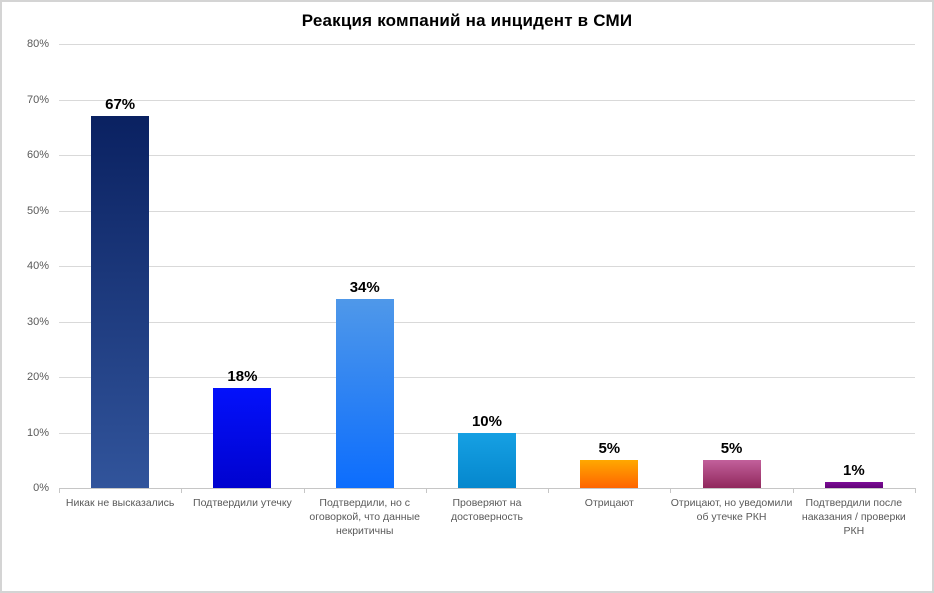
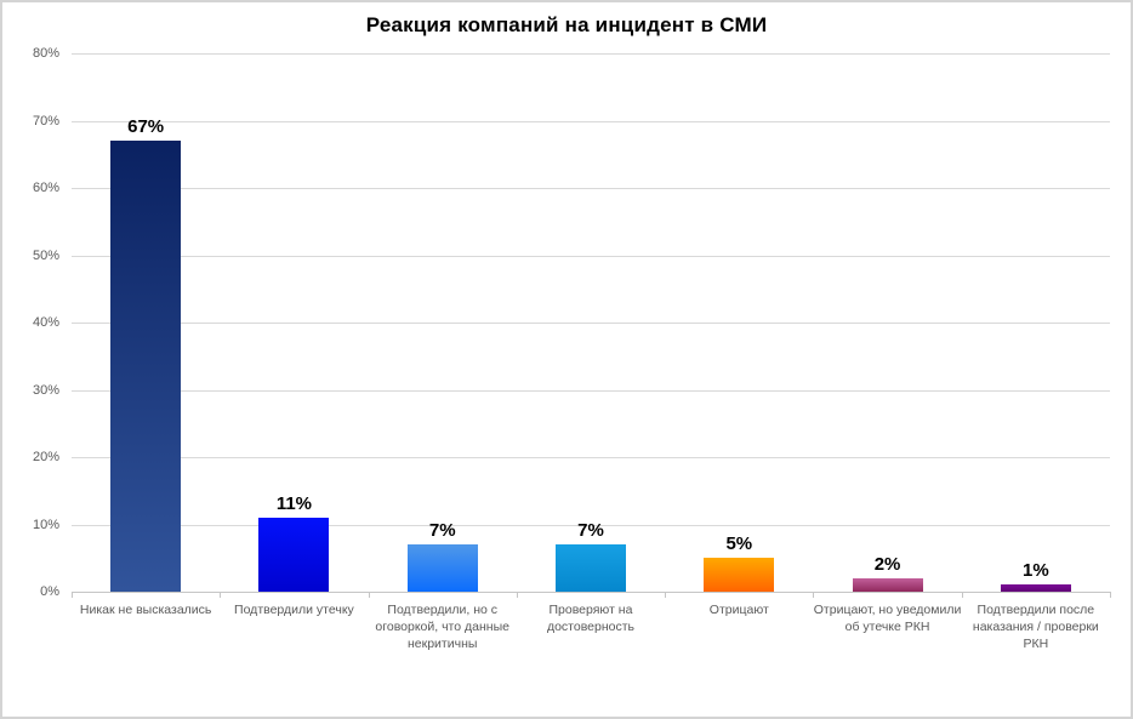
Подтвердили утечку: 18% -> 11%
Подтвердили, но с оговоркой, что данные некритичны: 34% -> 7%
Проверяют на достоверность: 10% -> 7%
Отрицают, но уведомили об утечке РКН: 5% -> 2%
